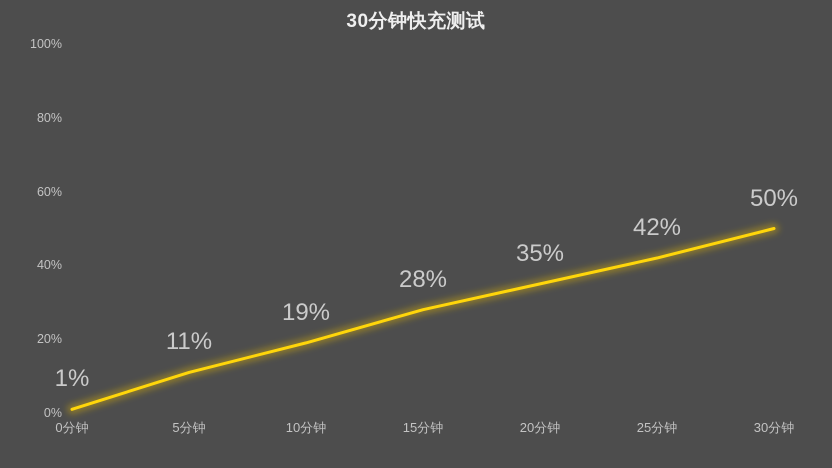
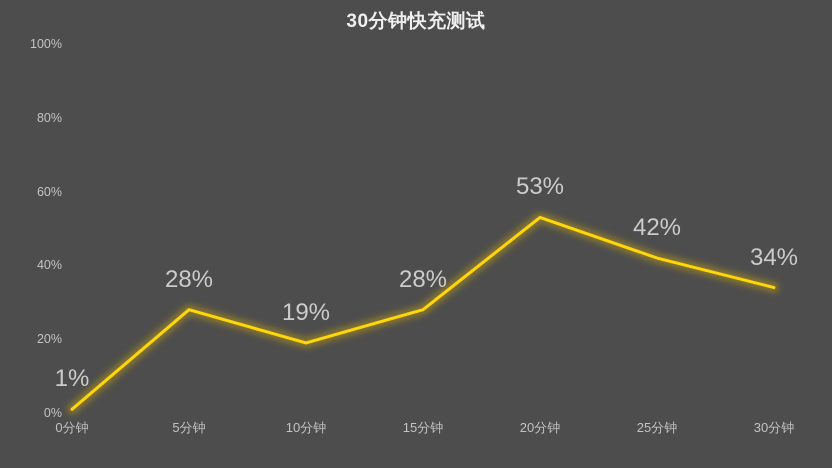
5分钟: 11% -> 28%
20分钟: 35% -> 53%
30分钟: 50% -> 34%
